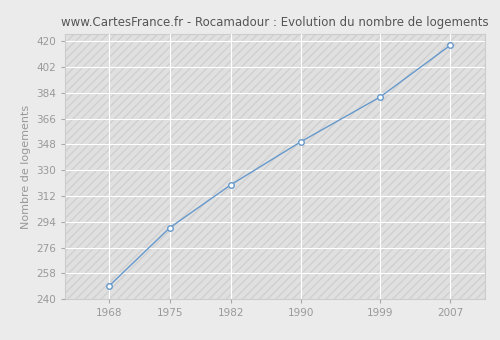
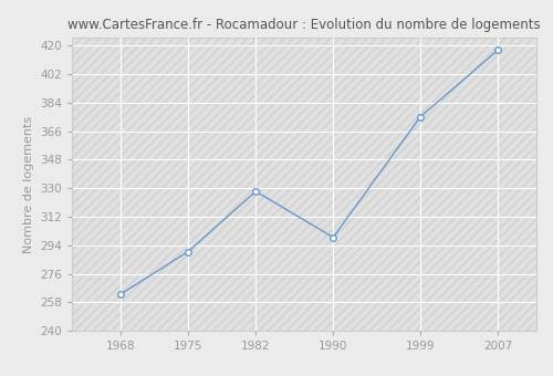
1968: 249 -> 263
1982: 320 -> 328
1990: 350 -> 299
1999: 381 -> 375
